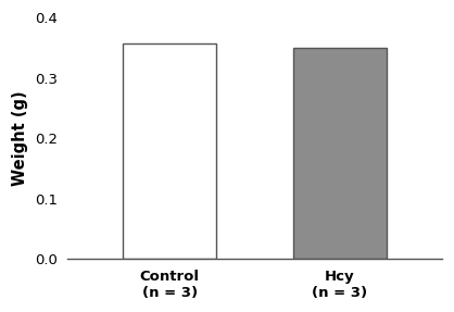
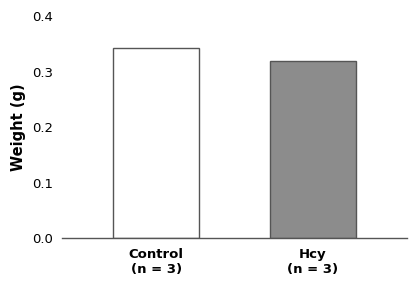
Control (n = 3): 0.357 -> 0.342
Hcy (n = 3): 0.349 -> 0.320
